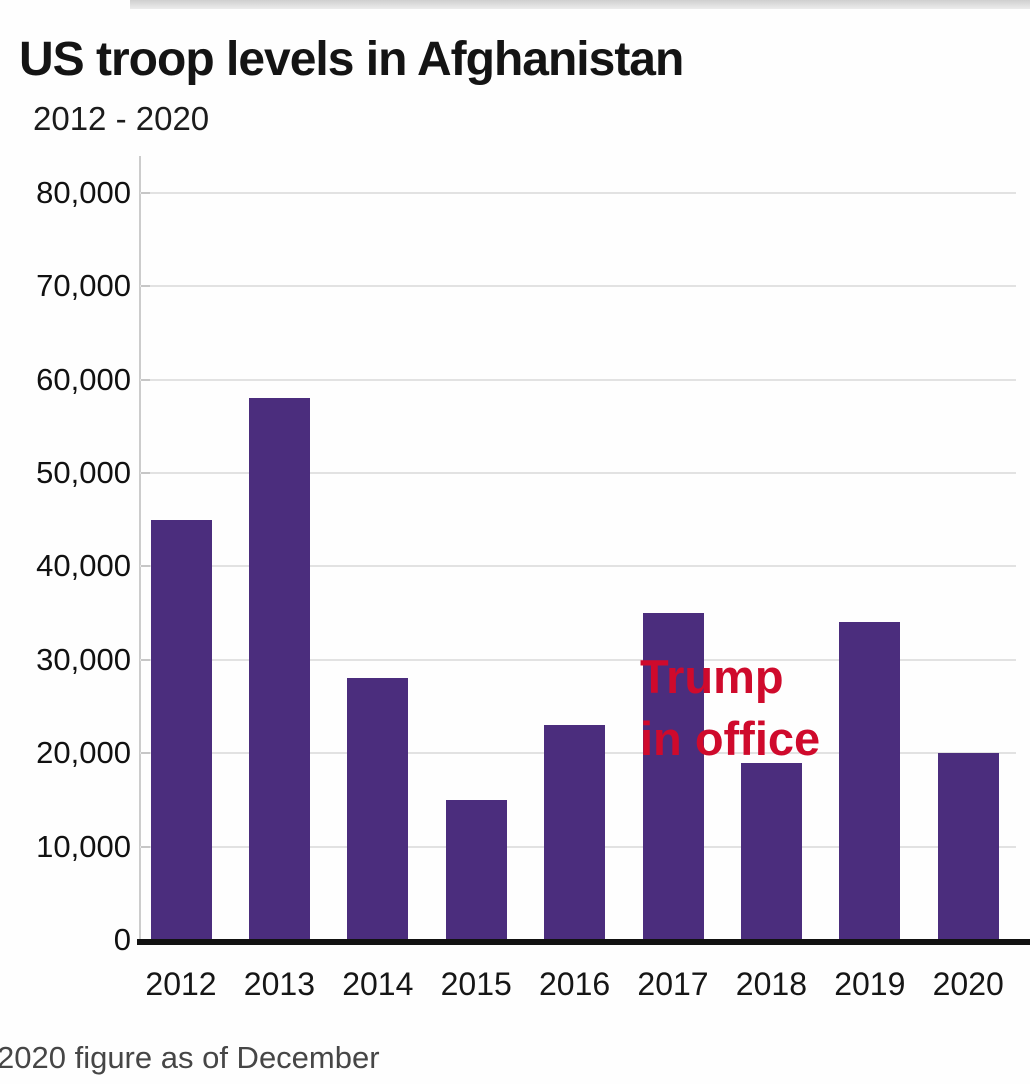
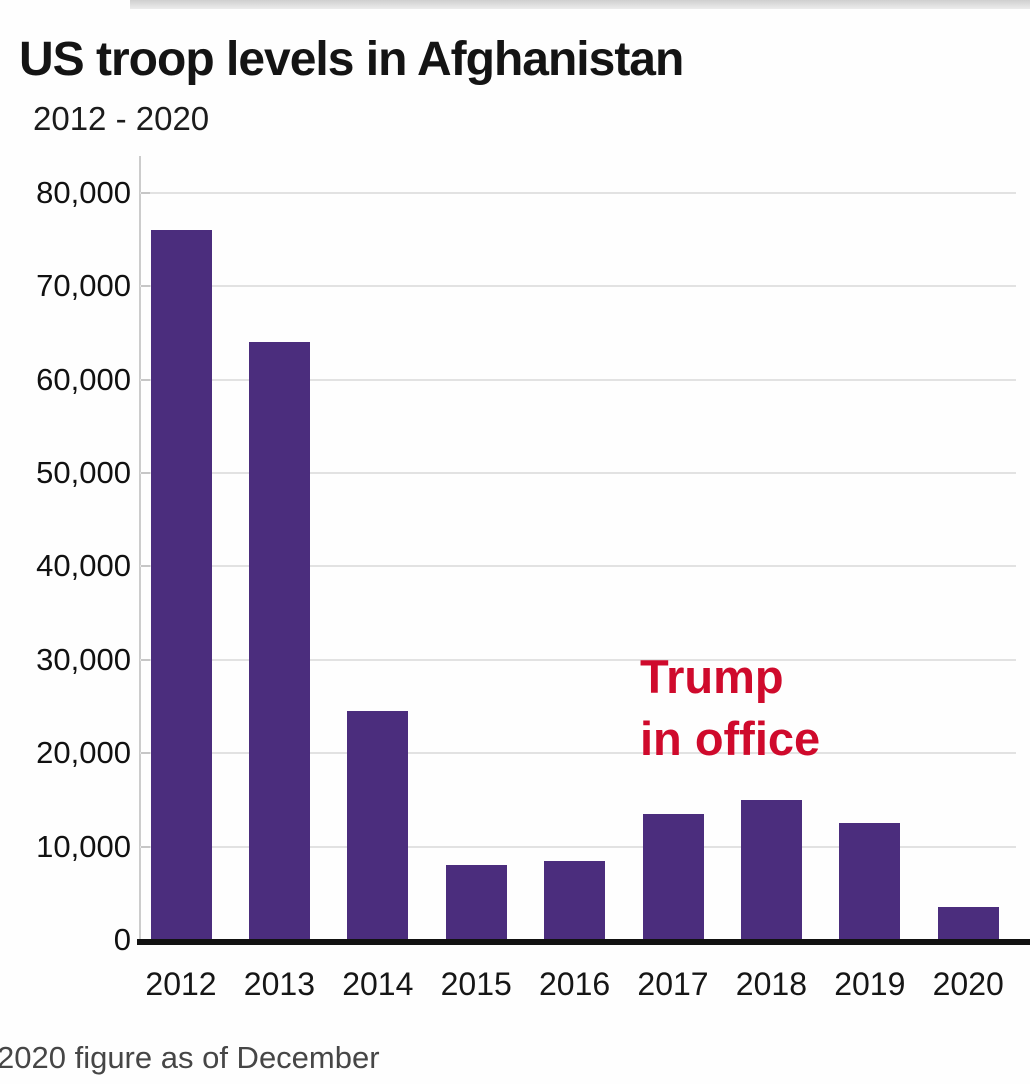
2012: 45000 -> 76000
2013: 58000 -> 64000
2014: 28000 -> 24000
2015: 15000 -> 8000
2016: 23000 -> 8000
2017: 35000 -> 14000
2018: 19000 -> 15000
2019: 34000 -> 12000
2020: 20000 -> 4000
